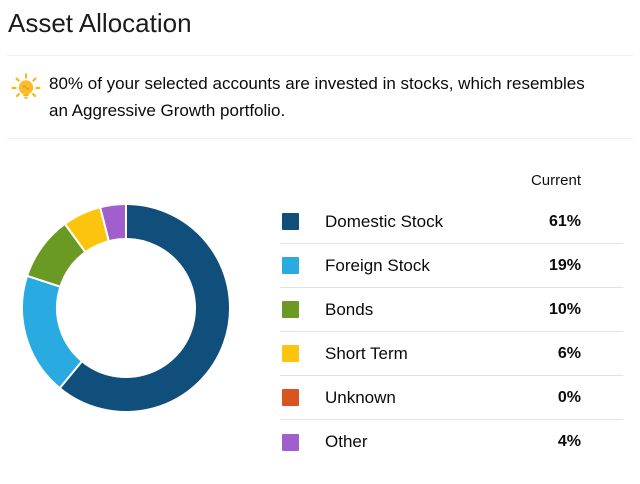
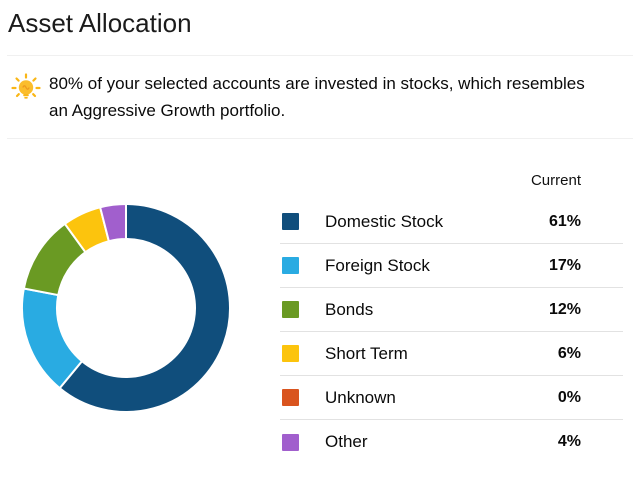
Foreign Stock: 19% -> 17%
Bonds: 10% -> 12%
